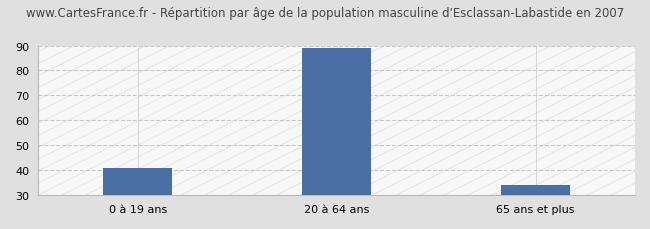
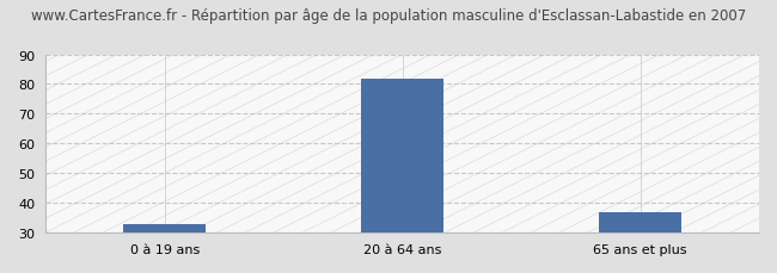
0 à 19 ans: 41 -> 33
20 à 64 ans: 89 -> 82
65 ans et plus: 34 -> 37
